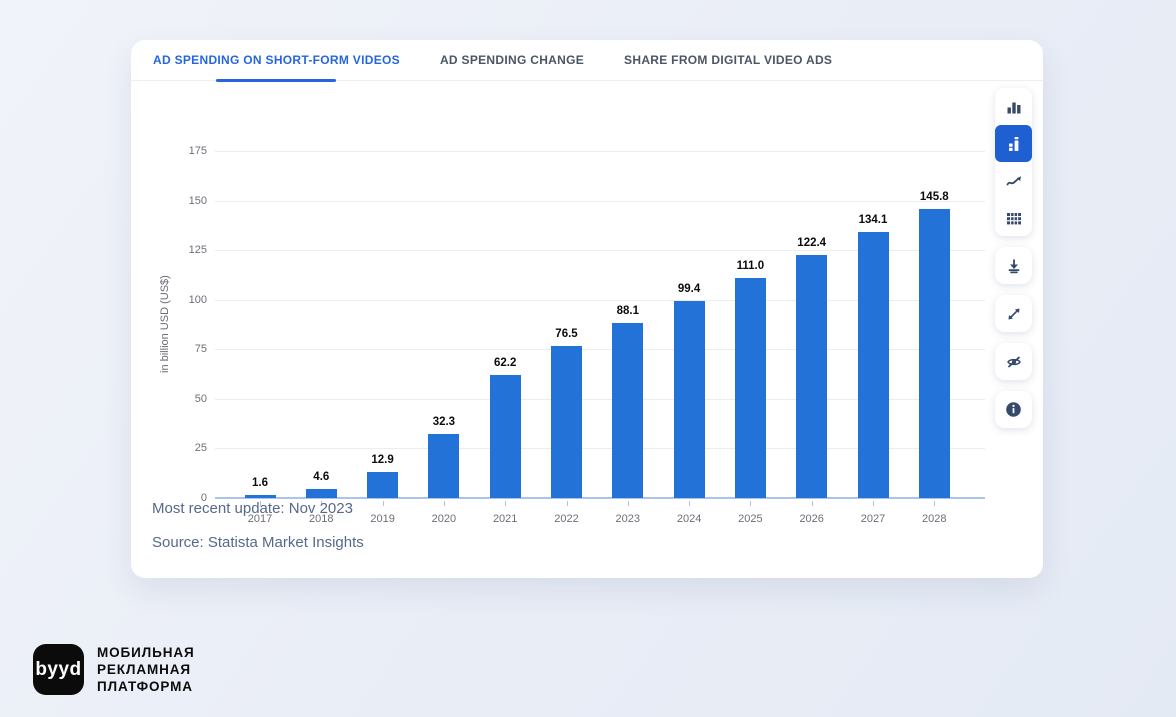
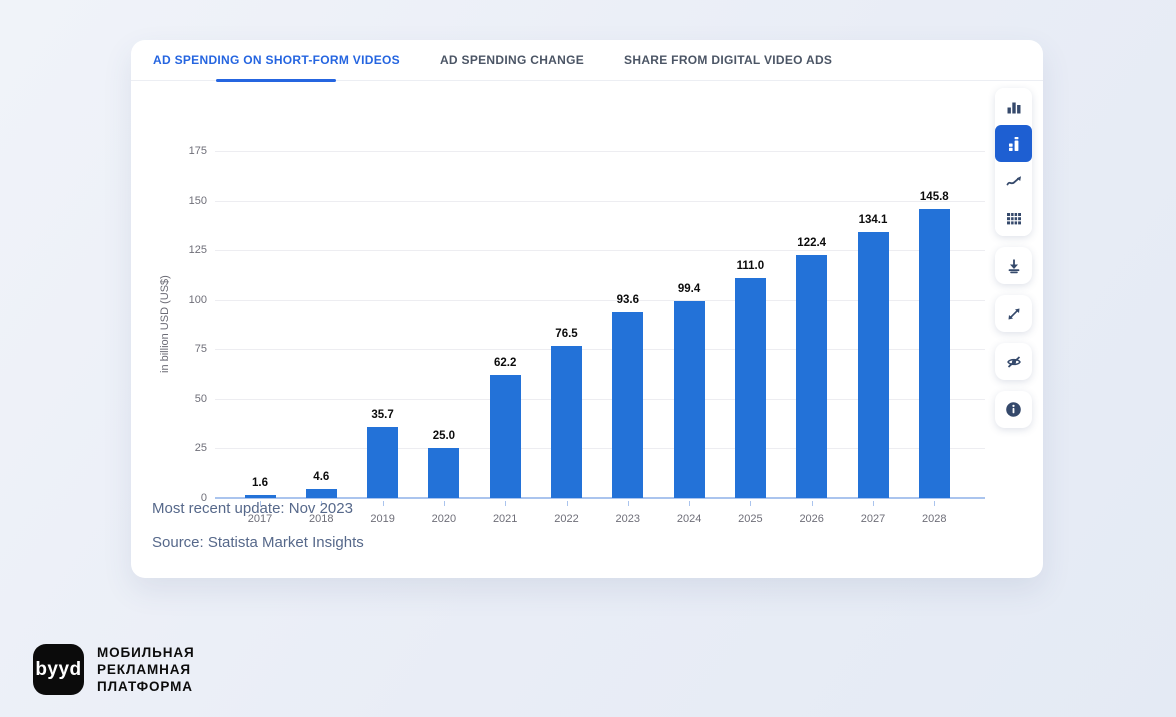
2019: 12.9 -> 35.7
2020: 32.3 -> 25.0
2023: 88.1 -> 93.6
